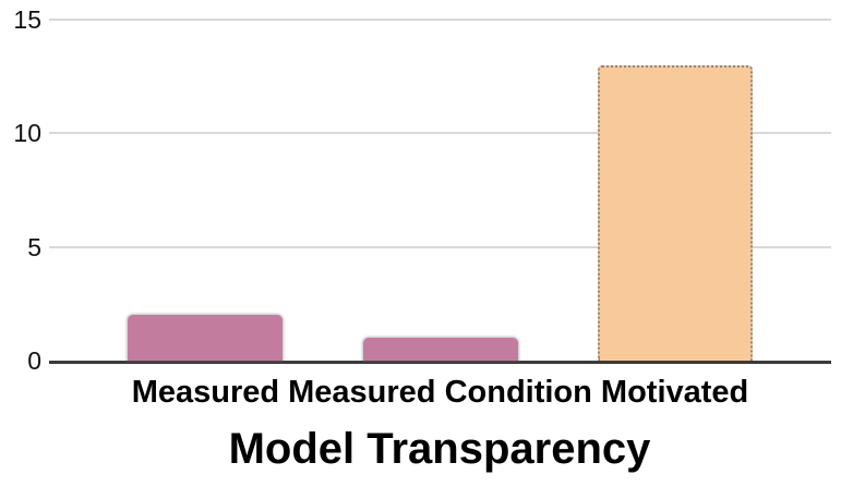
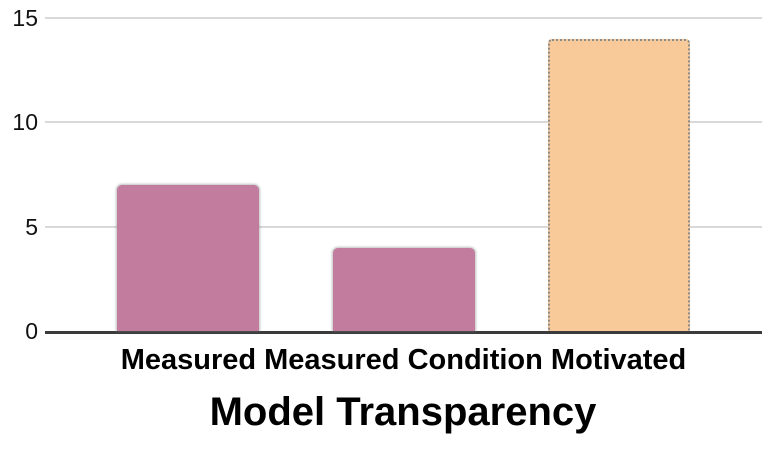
Measured: 2 -> 7
Measured Condition: 1 -> 4
Motivated: 13 -> 14
